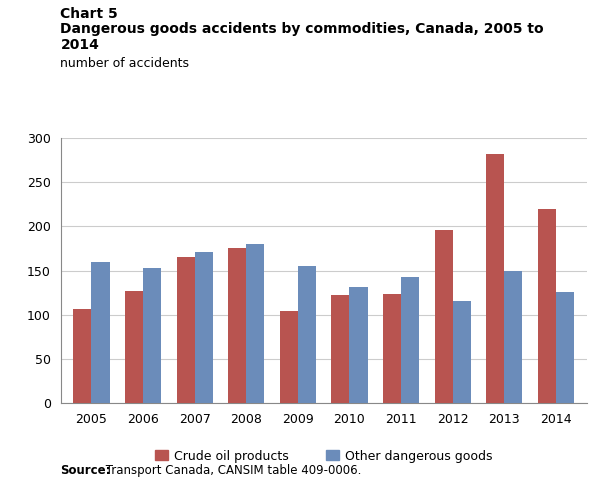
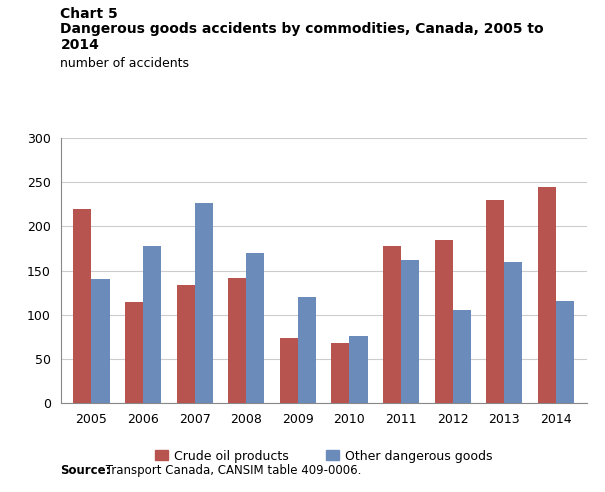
Crude oil products/2005: 107 -> 220
Other dangerous goods/2005: 160 -> 140
Crude oil products/2006: 127 -> 114
Other dangerous goods/2006: 153 -> 178
Crude oil products/2007: 165 -> 134
Other dangerous goods/2007: 171 -> 226
Crude oil products/2008: 175 -> 142
Other dangerous goods/2008: 180 -> 170
Crude oil products/2009: 104 -> 74
Other dangerous goods/2009: 155 -> 120
Crude oil products/2010: 122 -> 68
Other dangerous goods/2010: 131 -> 76
Crude oil products/2011: 124 -> 178
Other dangerous goods/2011: 143 -> 162
Crude oil products/2012: 196 -> 184
Other dangerous goods/2012: 116 -> 106
Crude oil products/2013: 282 -> 230
Other dangerous goods/2013: 149 -> 160
Crude oil products/2014: 219 -> 244
Other dangerous goods/2014: 126 -> 116
